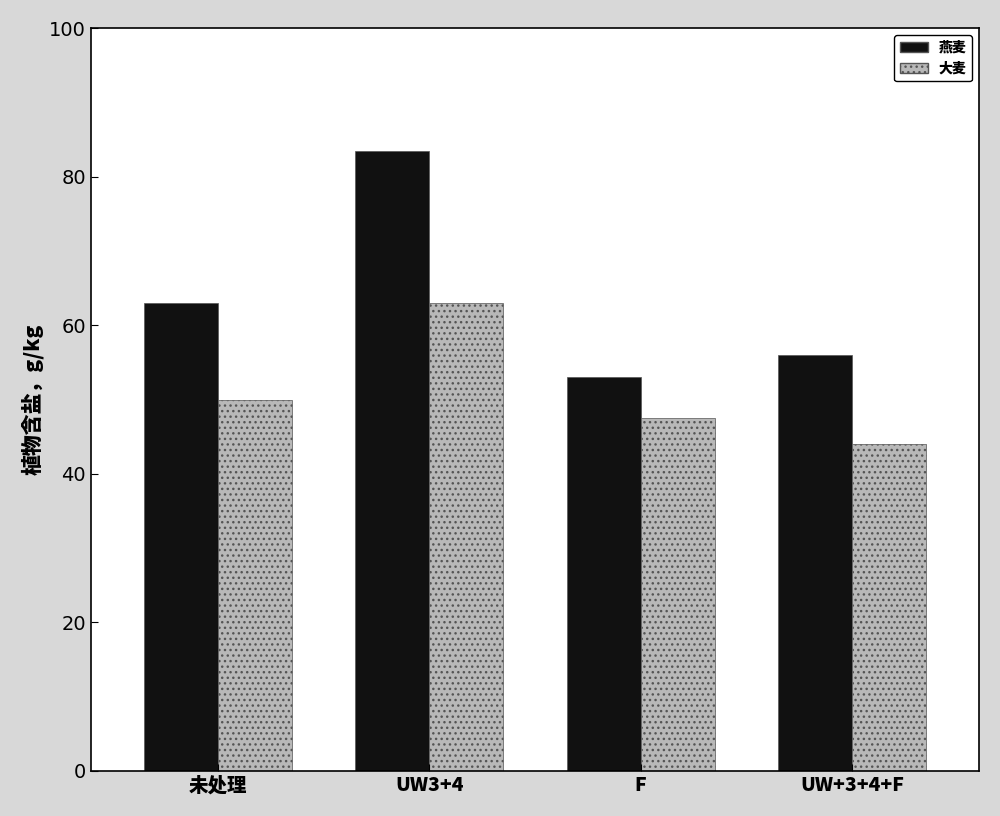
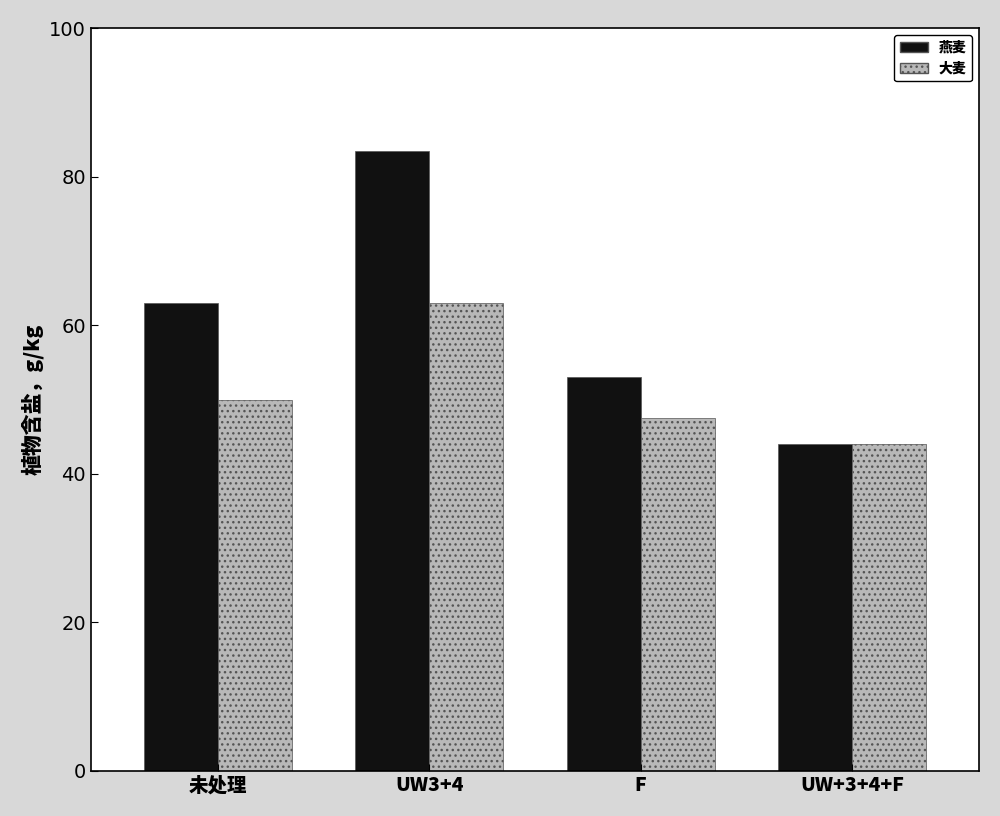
燕麦/UW+3+4+F: 56.0 -> 44.0
